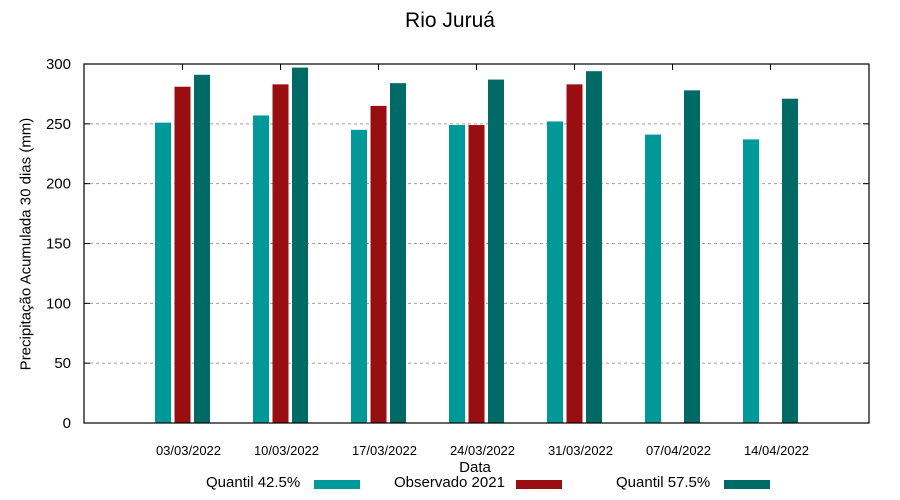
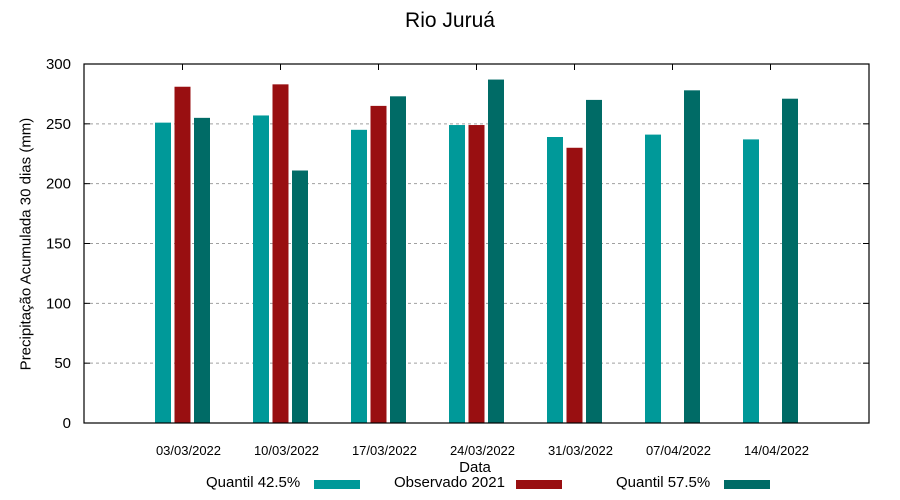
Quantil 57.5%/03/03/2022: 291 -> 255
Quantil 57.5%/10/03/2022: 297 -> 211
Quantil 57.5%/17/03/2022: 284 -> 273
Quantil 42.5%/31/03/2022: 252 -> 239
Observado 2021/31/03/2022: 283 -> 230
Quantil 57.5%/31/03/2022: 294 -> 270
